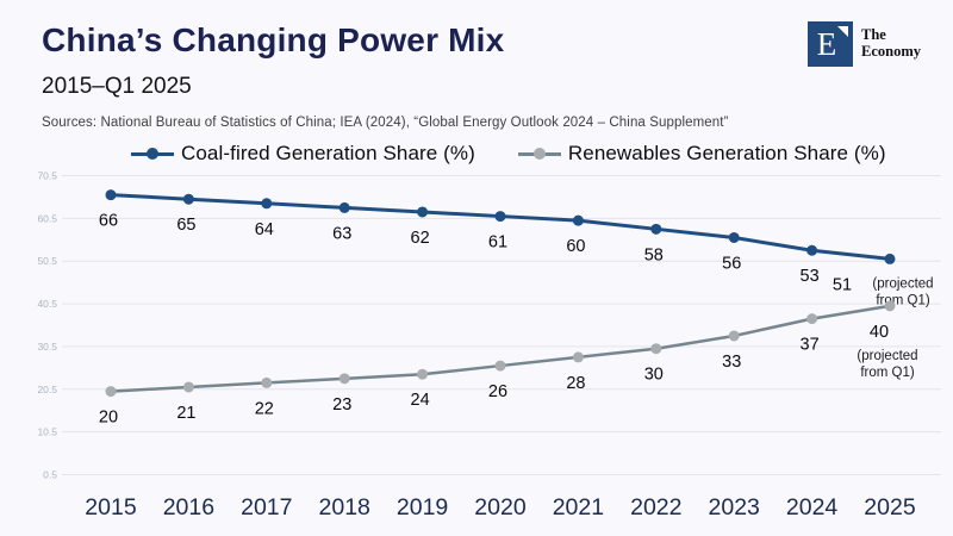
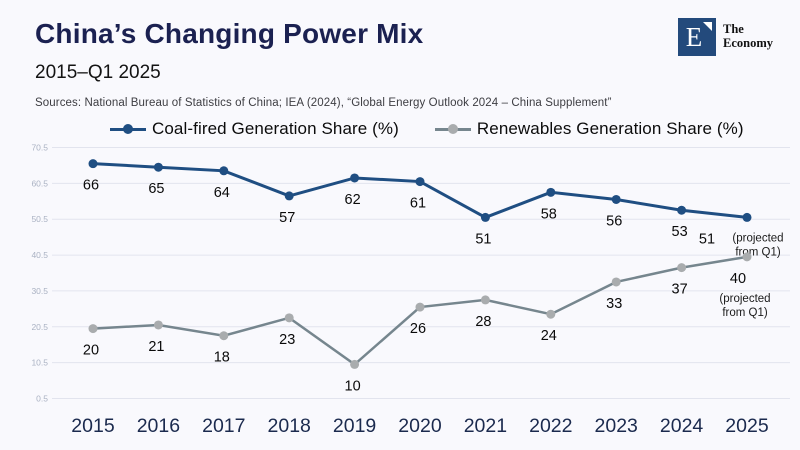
Renewables Generation Share (%)/2017: 22 -> 18
Coal-fired Generation Share (%)/2018: 63 -> 57
Renewables Generation Share (%)/2019: 24 -> 10
Coal-fired Generation Share (%)/2021: 60 -> 51
Renewables Generation Share (%)/2022: 30 -> 24
